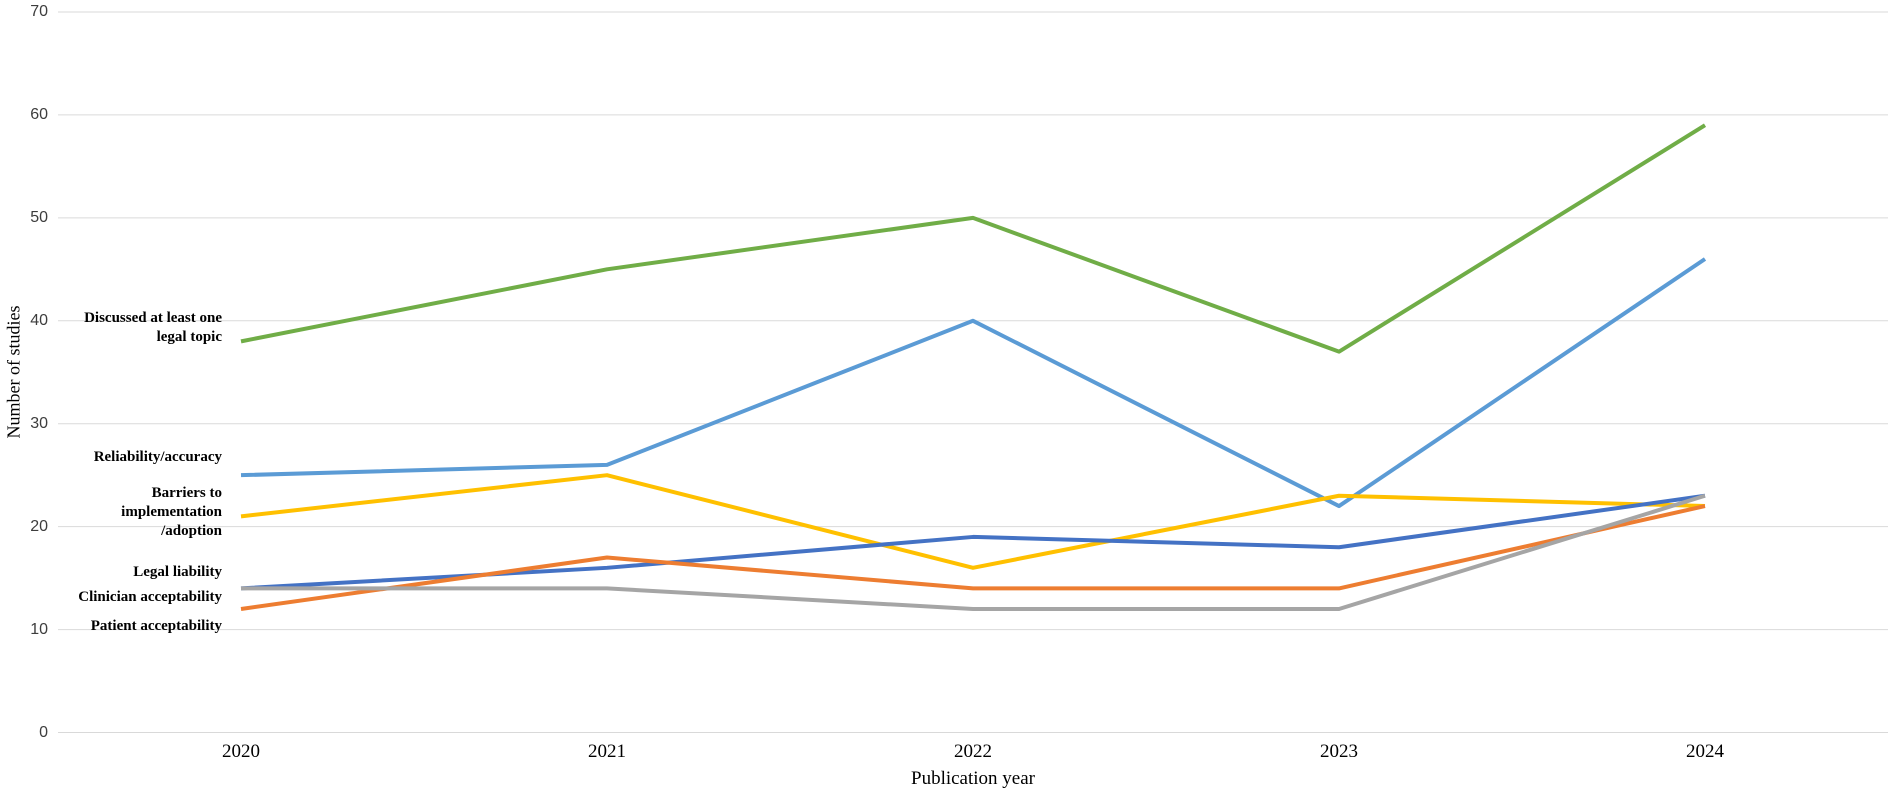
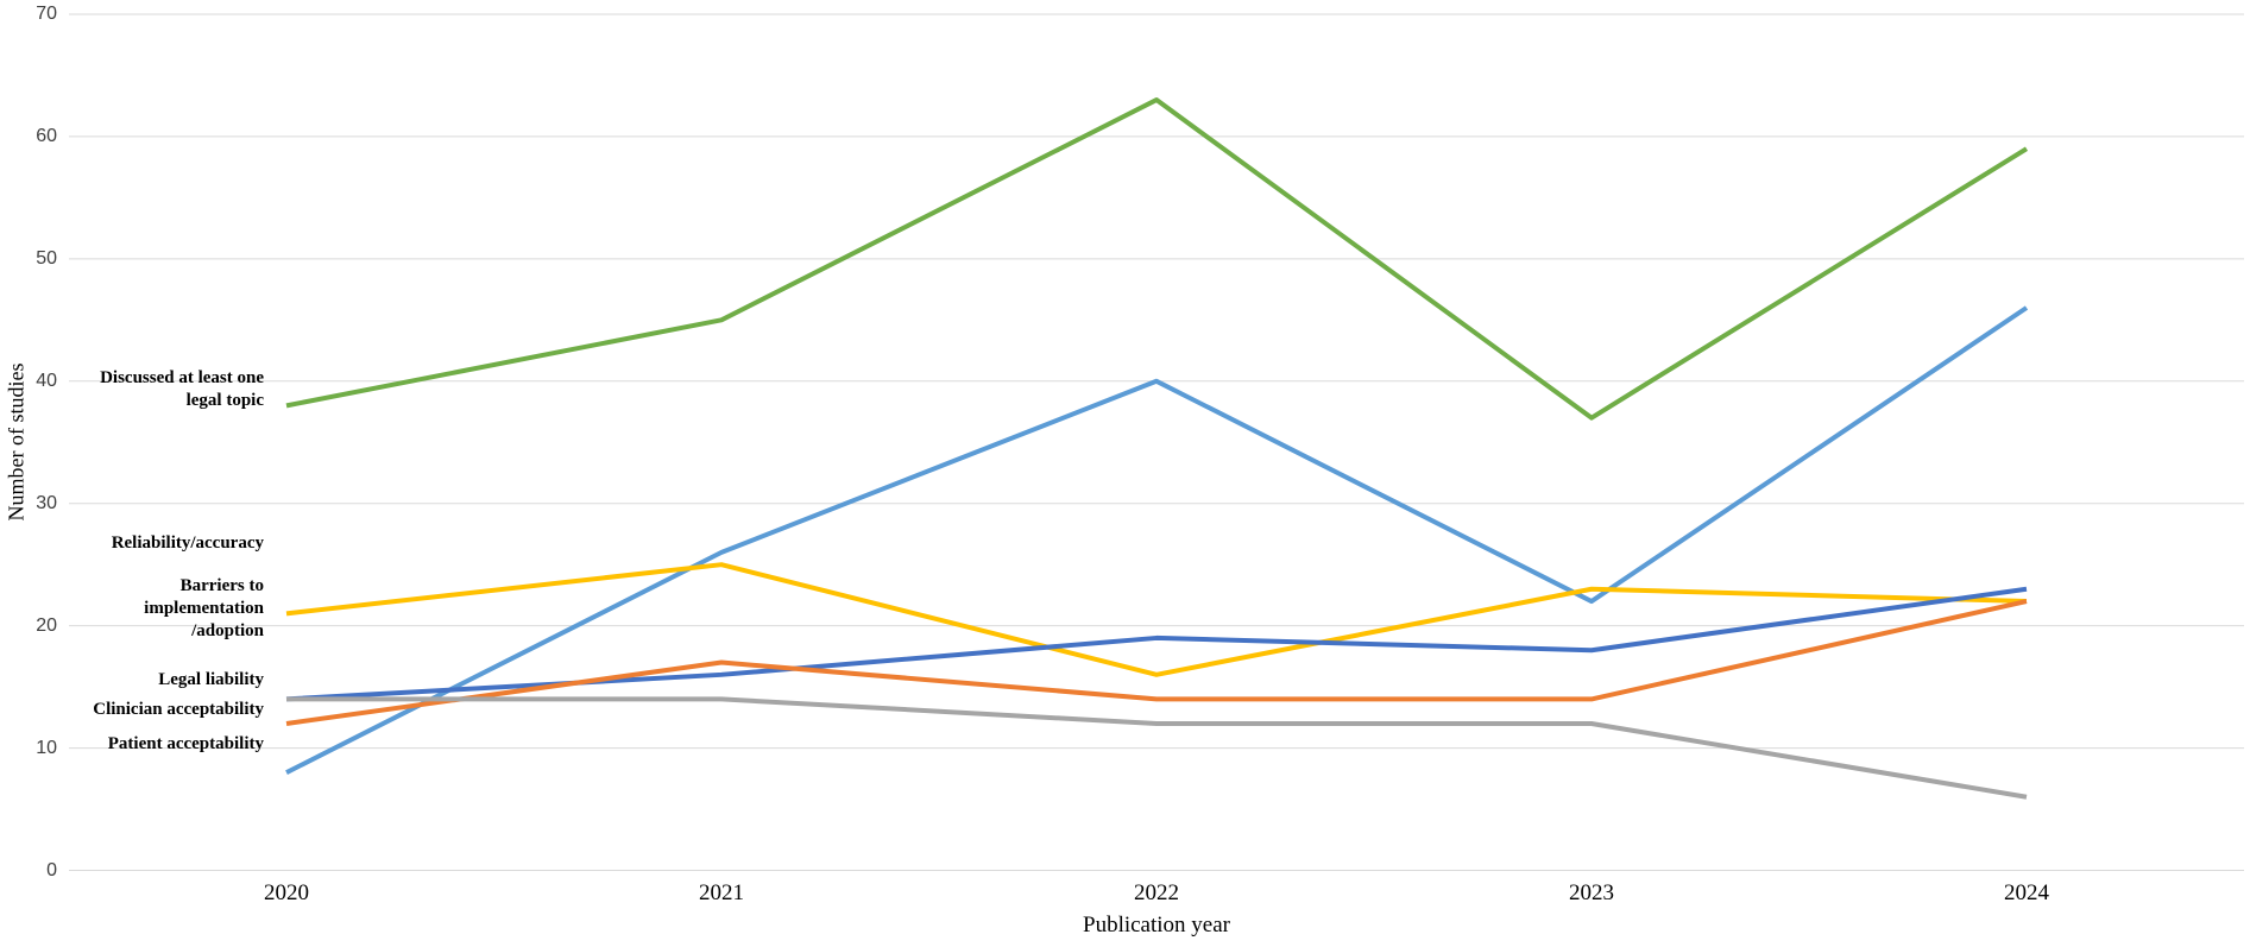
Reliability/accuracy/2020: 25 -> 8
Discussed at least one legal topic/2022: 50 -> 63
Patient acceptability/2024: 23 -> 6
